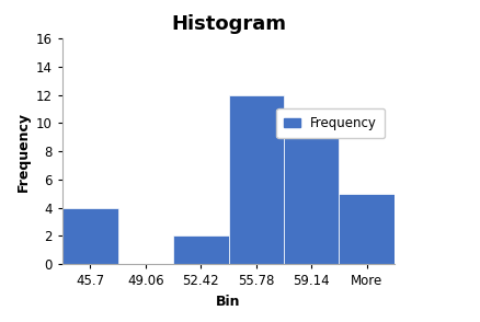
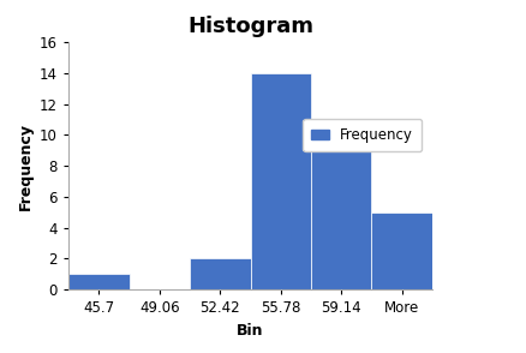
45.7: 4 -> 1
55.78: 12 -> 14
